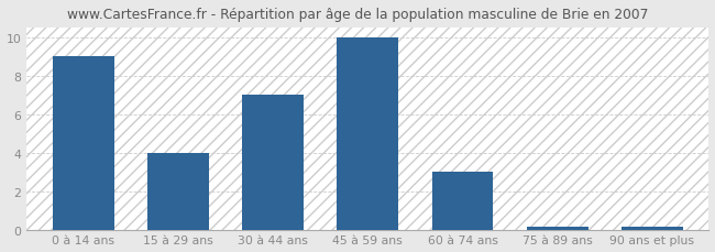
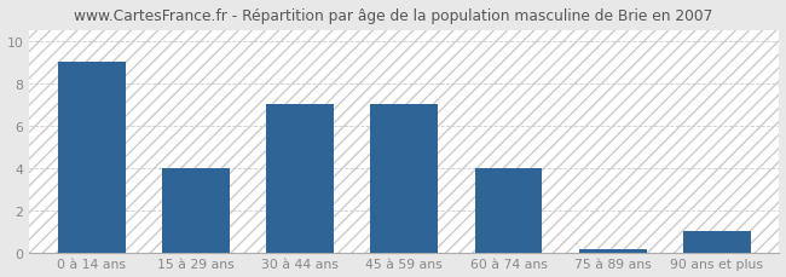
45 à 59 ans: 10.0 -> 7.0
60 à 74 ans: 3.0 -> 4.0
90 ans et plus: 0.1 -> 1.0
